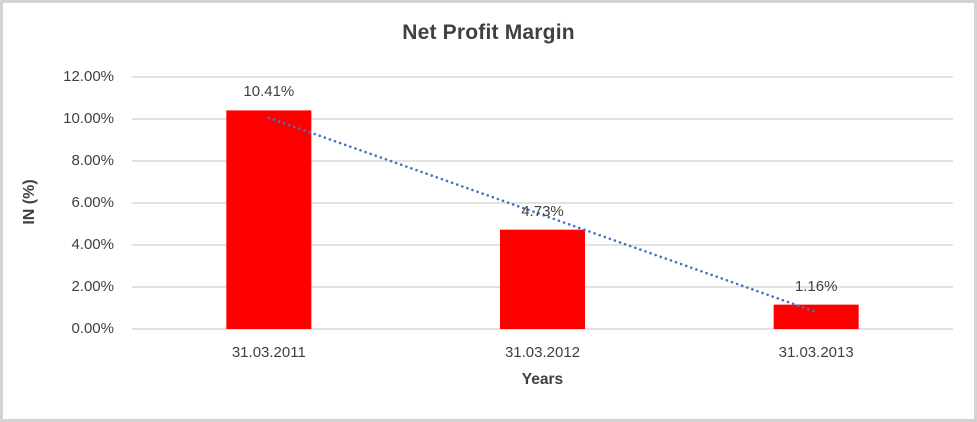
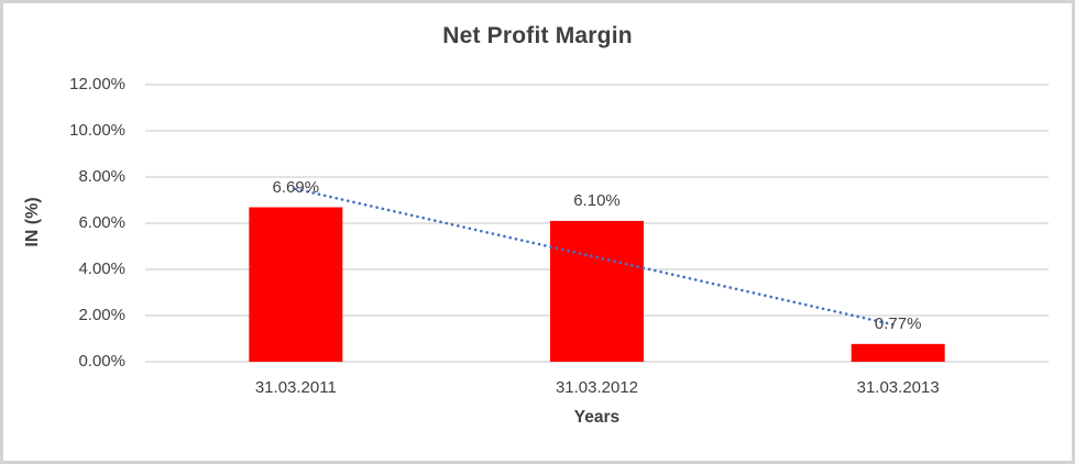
31.03.2011: 10.41% -> 6.69%
31.03.2012: 4.73% -> 6.10%
31.03.2013: 1.16% -> 0.77%
